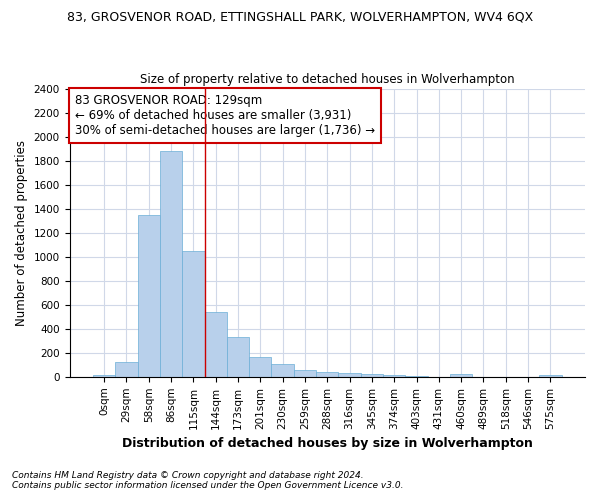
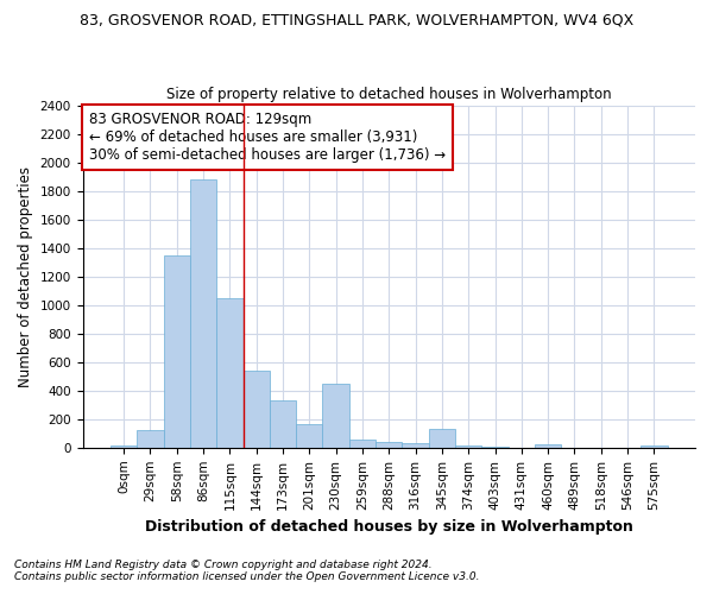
230sqm: 110 -> 450
345sqm: 20 -> 130
